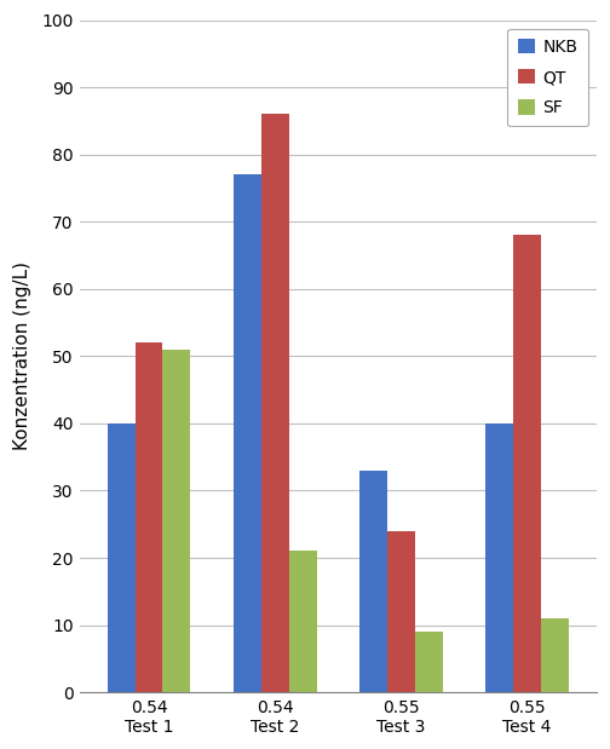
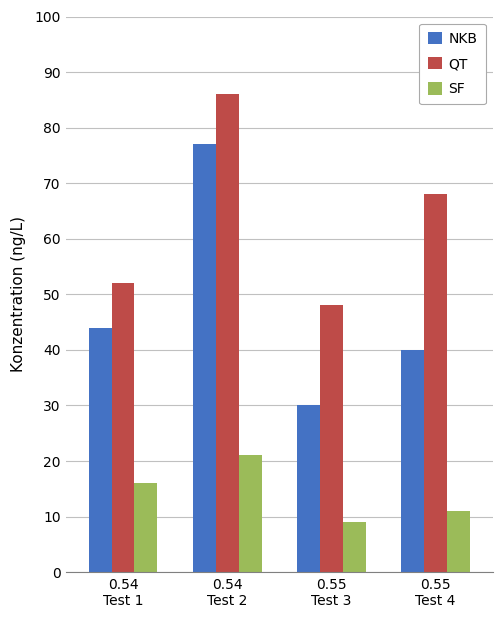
NKB/0.54 Test 1: 40 -> 44
SF/0.54 Test 1: 51 -> 16
NKB/0.55 Test 3: 33 -> 30
QT/0.55 Test 3: 24 -> 48
